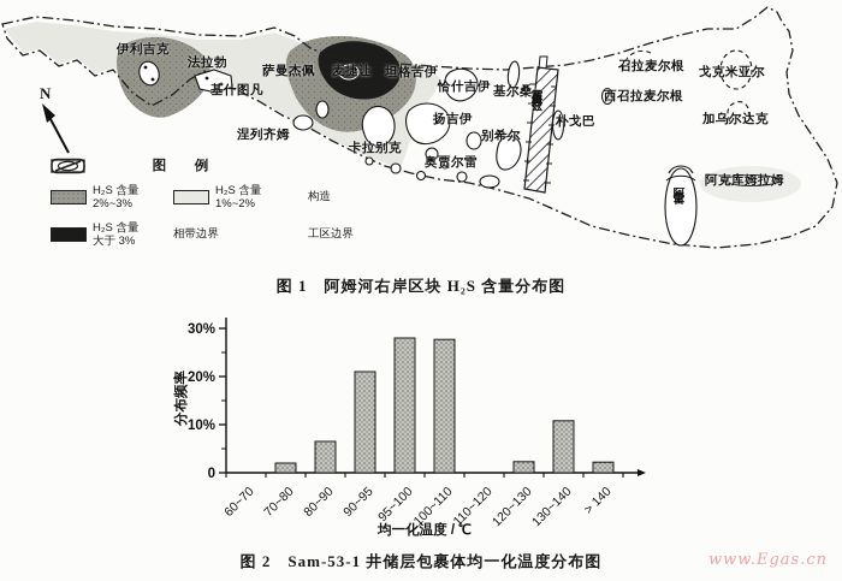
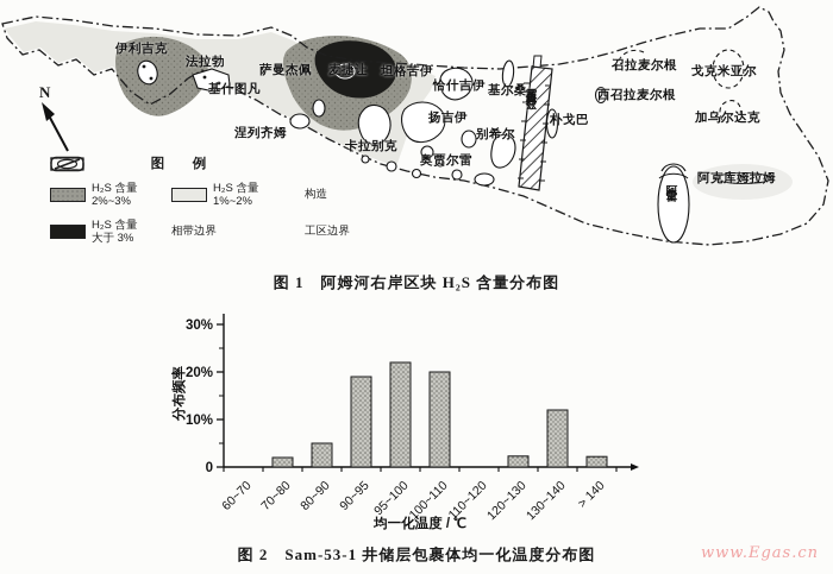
80~90: 6% -> 5%
90~95: 21% -> 19%
95~100: 28% -> 22%
100~110: 28% -> 20%
130~140: 11% -> 12%
